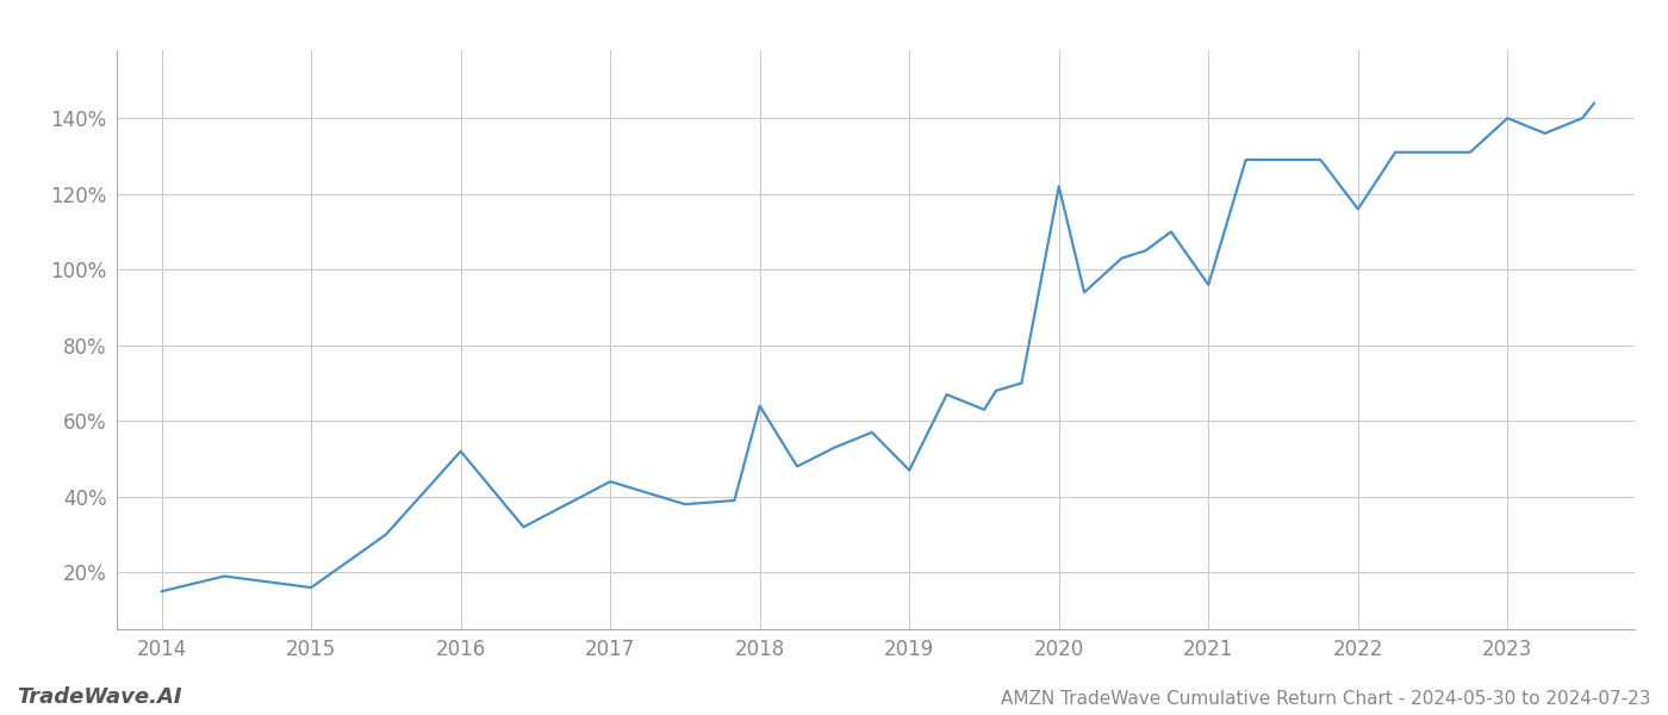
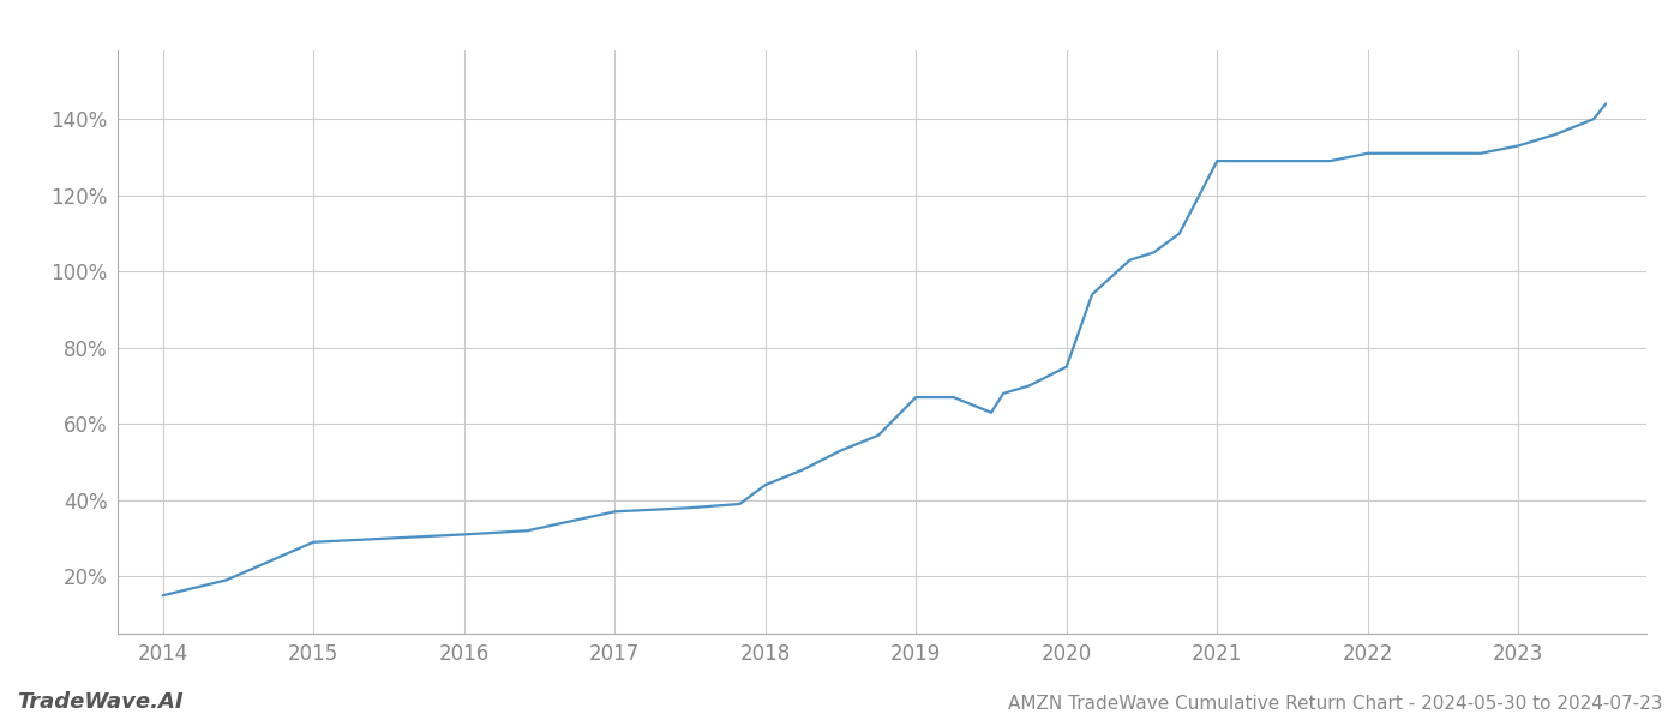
2015: 16% -> 29%
2016: 52% -> 31%
2017: 44% -> 37%
2018: 64% -> 44%
2019: 47% -> 67%
2020: 122% -> 75%
2021: 96% -> 129%
2022: 116% -> 131%
2023: 140% -> 133%
